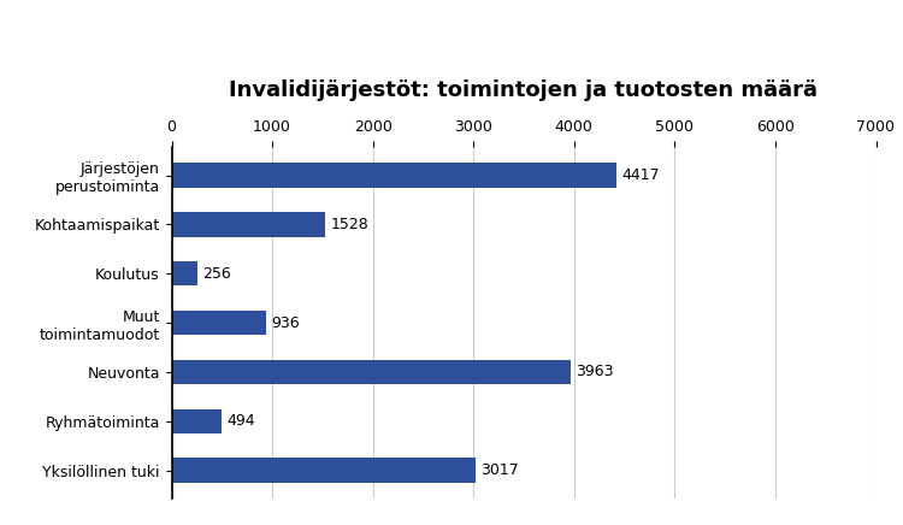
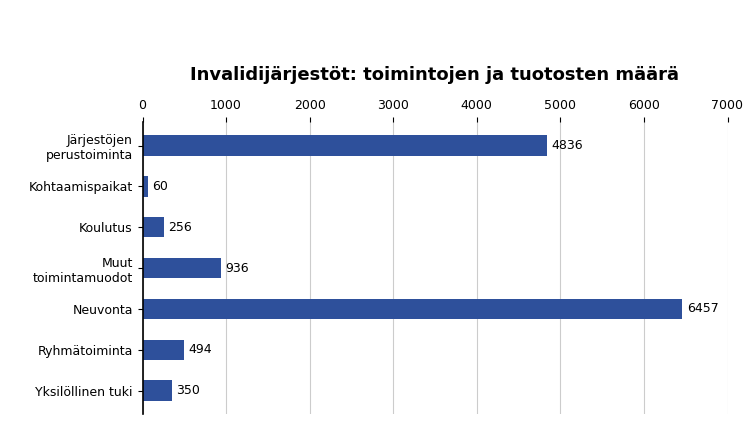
Järjestöjen perustoiminta: 4417 -> 4836
Kohtaamispaikat: 1528 -> 60
Neuvonta: 3963 -> 6457
Yksilöllinen tuki: 3017 -> 350
